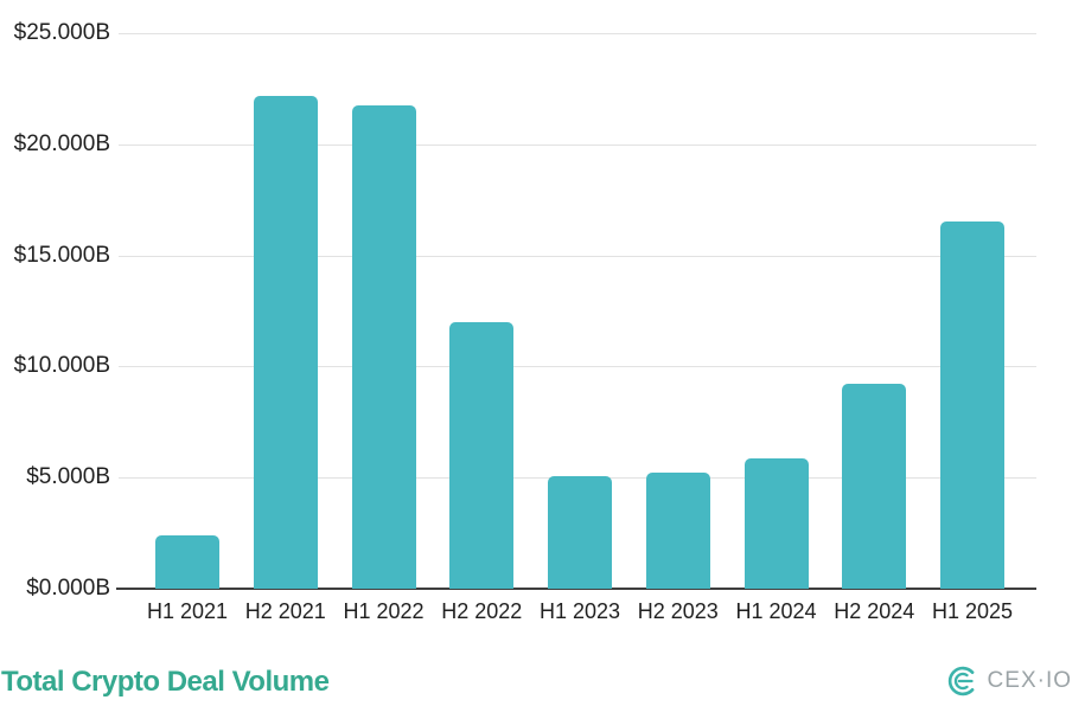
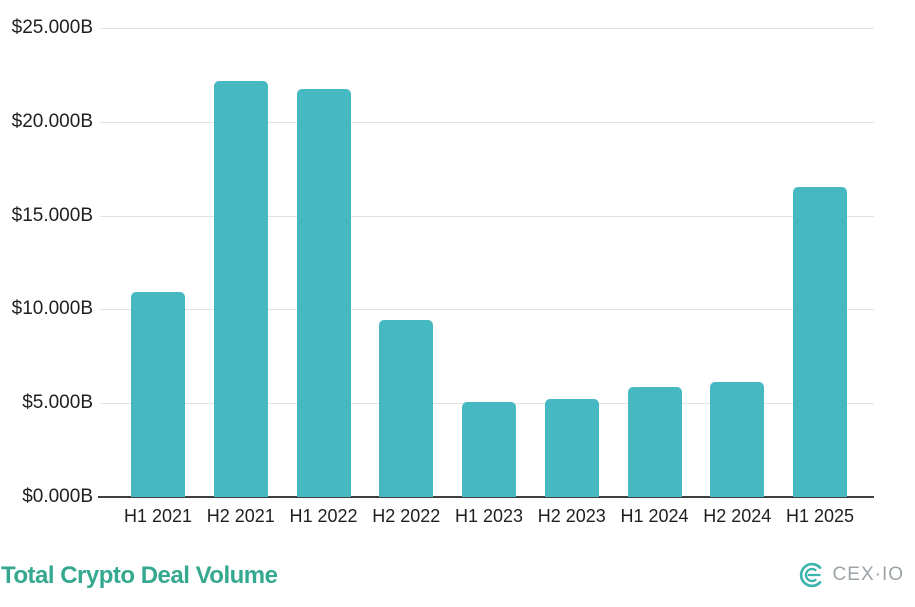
H1 2021: $2.4B -> $10.9B
H2 2022: $12.0B -> $9.4B
H2 2024: $9.2B -> $6.2B
